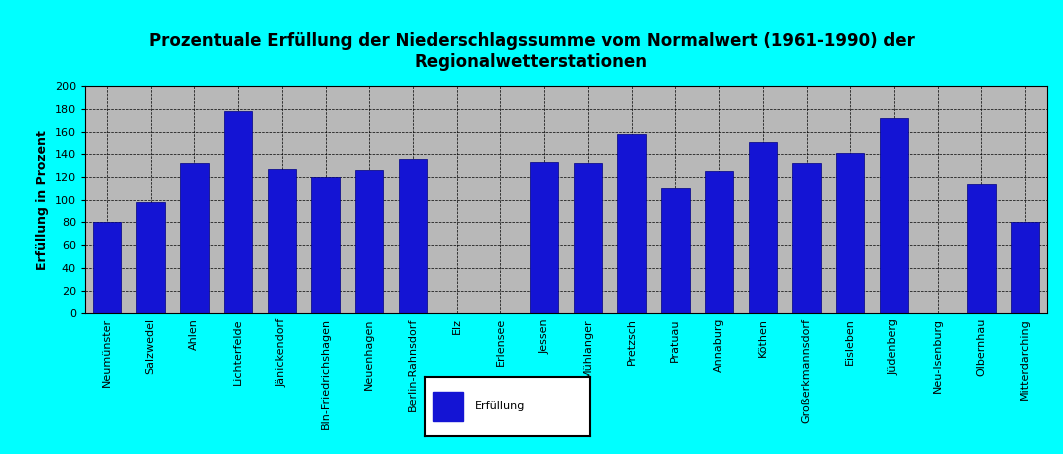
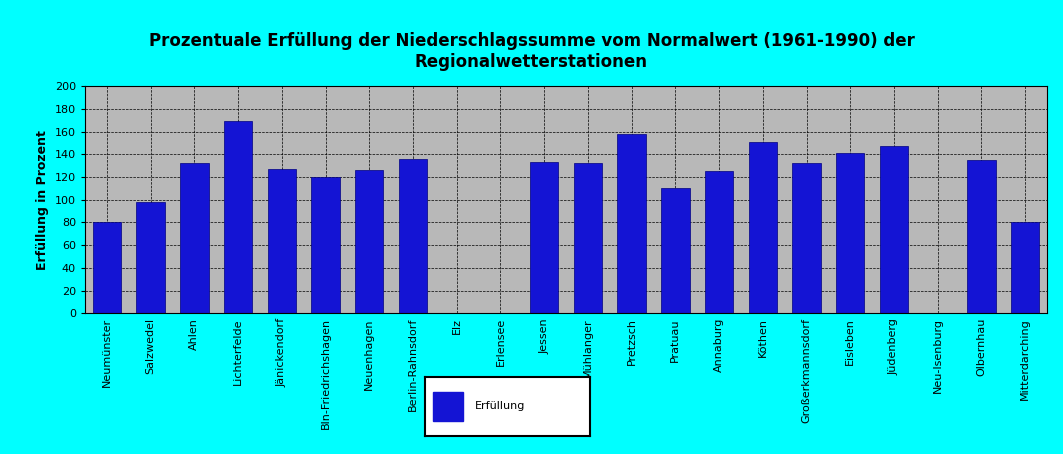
Lichterfelde: 178 -> 169
Jüdenberg: 172 -> 147
Olbernhau: 114 -> 135
